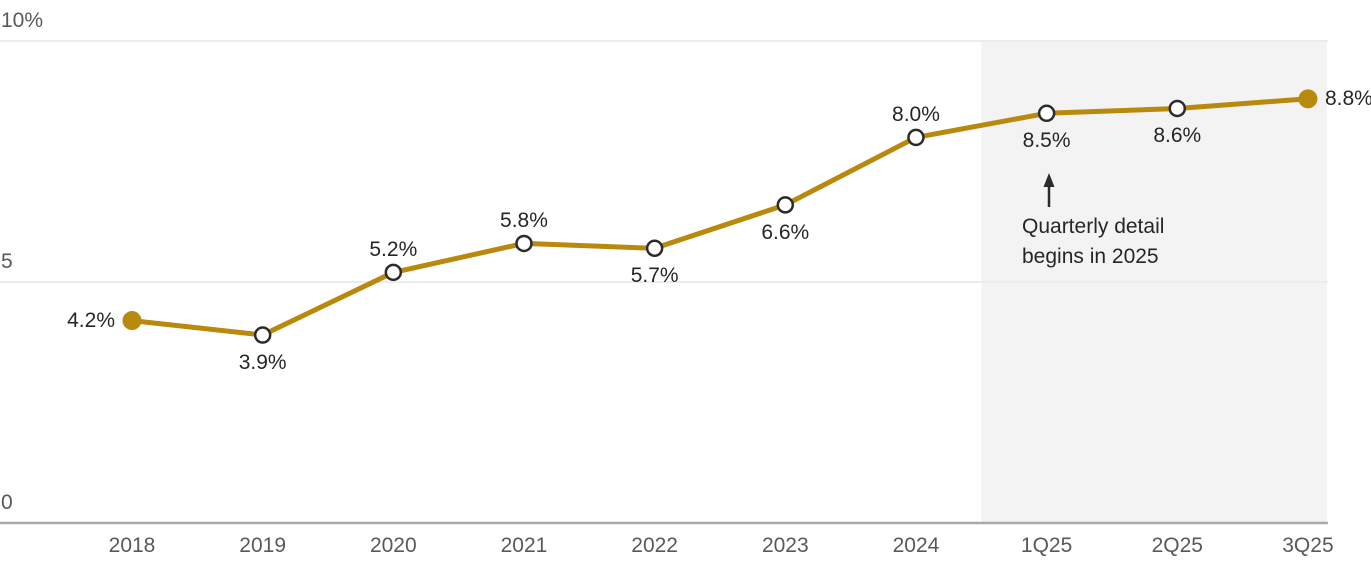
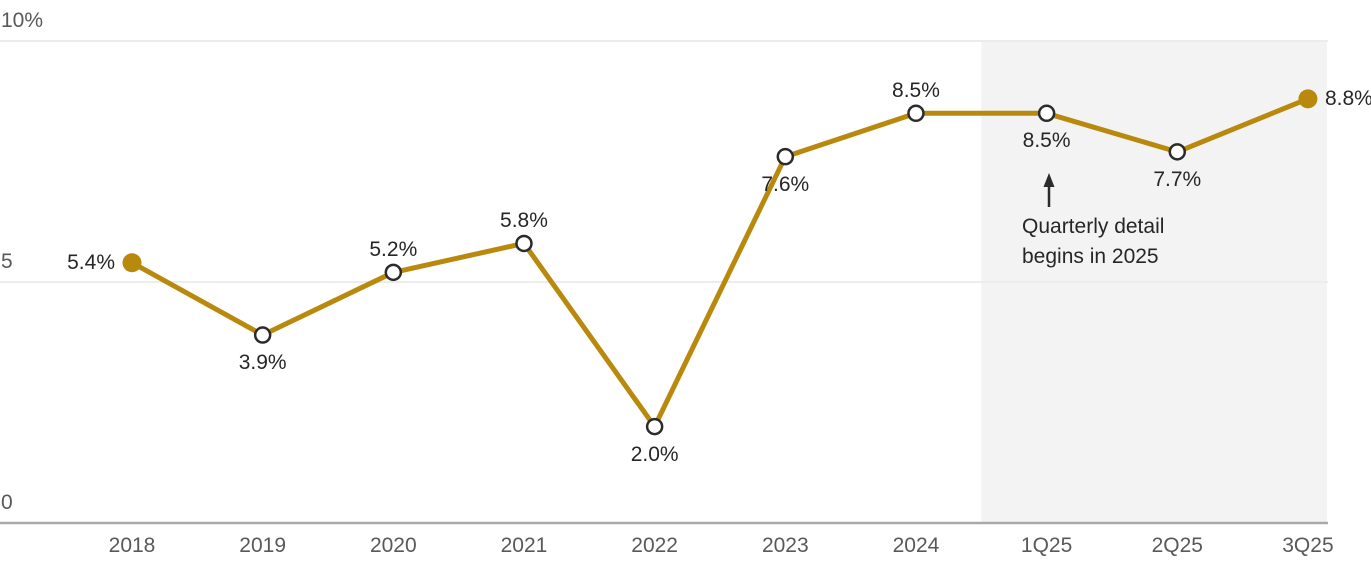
2018: 4.2% -> 5.4%
2022: 5.7% -> 2.0%
2023: 6.6% -> 7.6%
2024: 8.0% -> 8.5%
2Q25: 8.6% -> 7.7%
